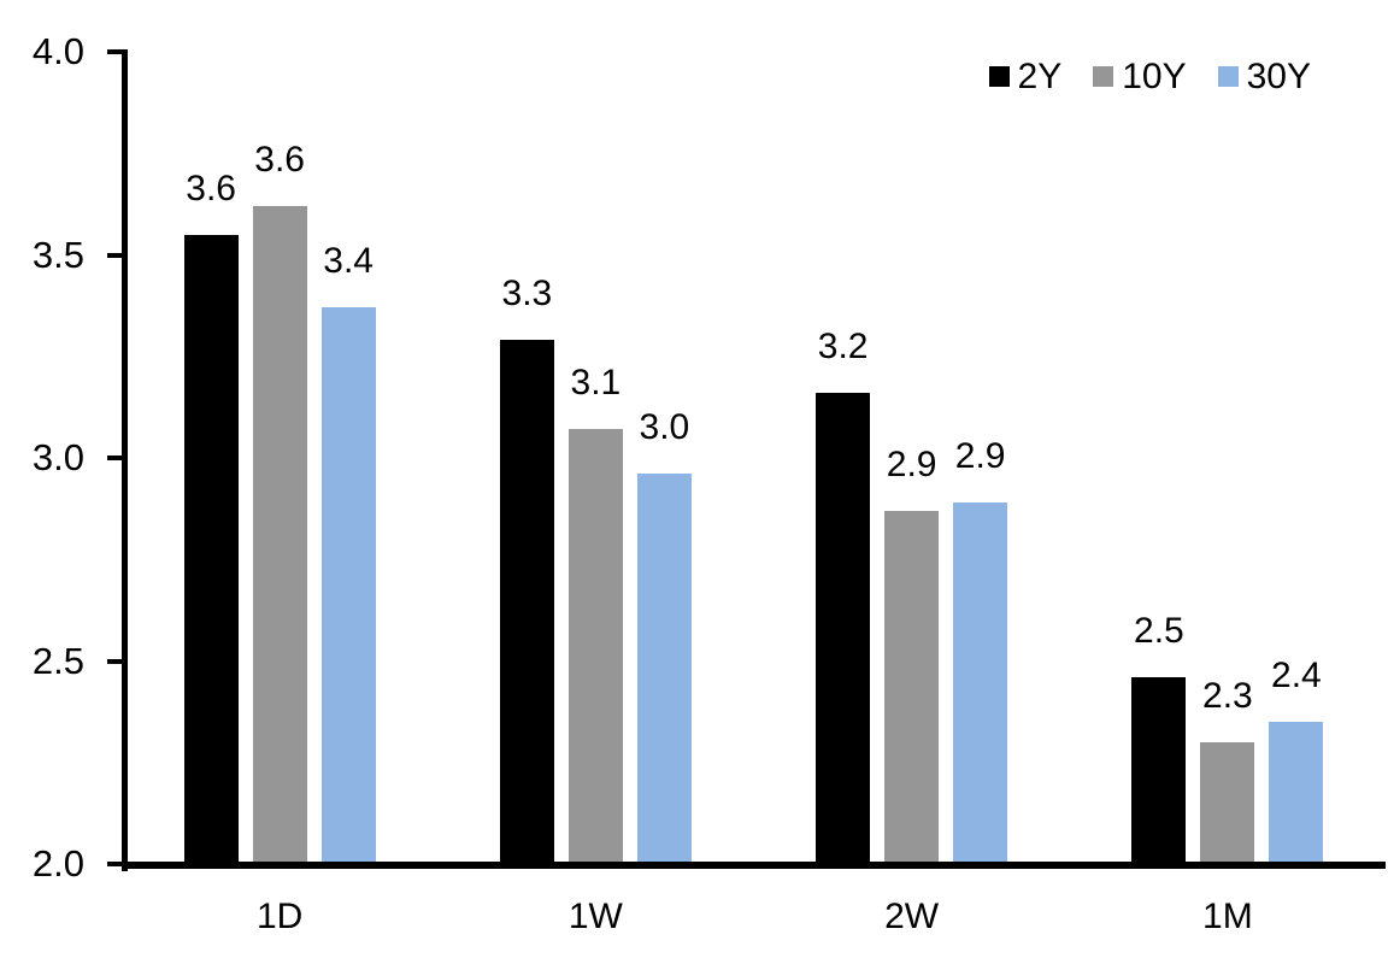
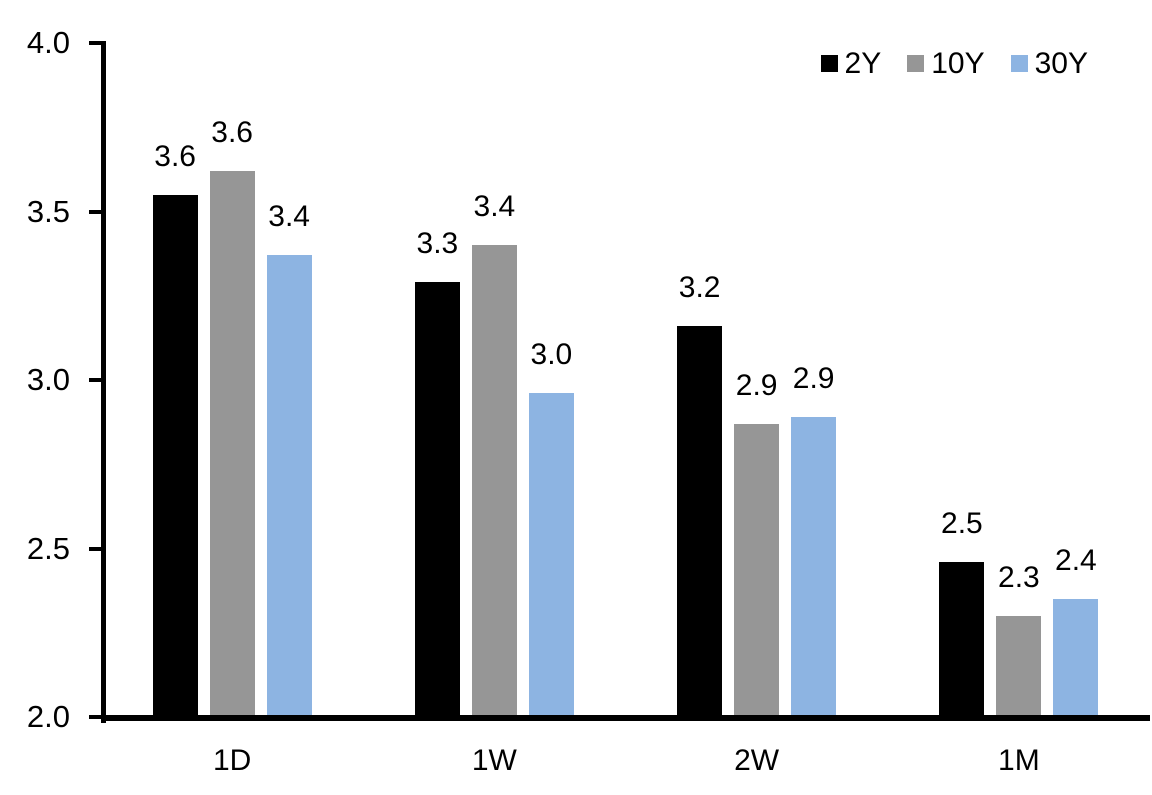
10Y/1W: 3.1 -> 3.4
